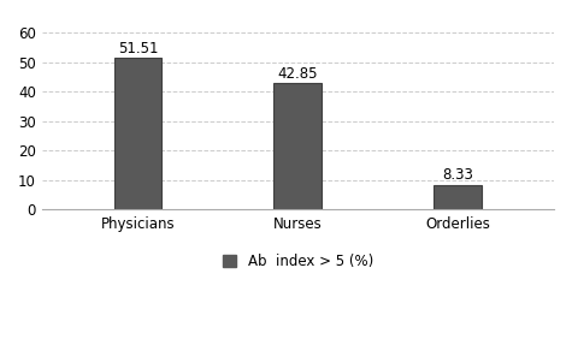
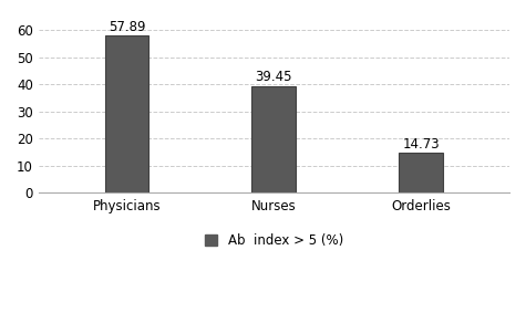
Physicians: 51.51 -> 57.89
Nurses: 42.85 -> 39.45
Orderlies: 8.33 -> 14.73
